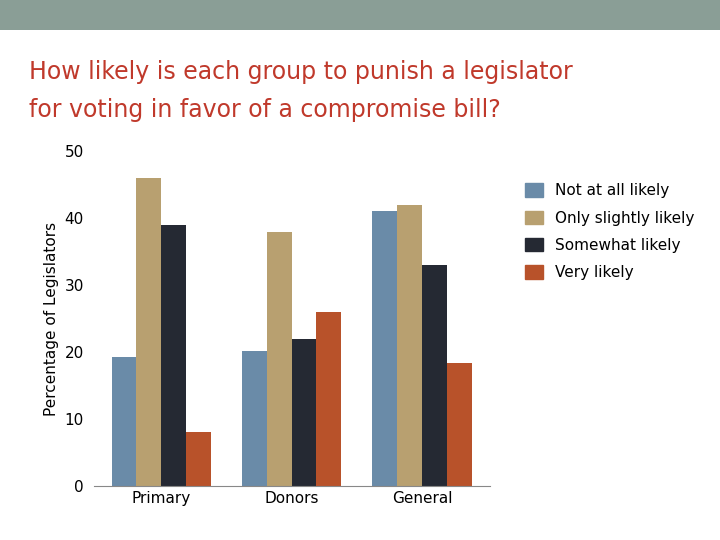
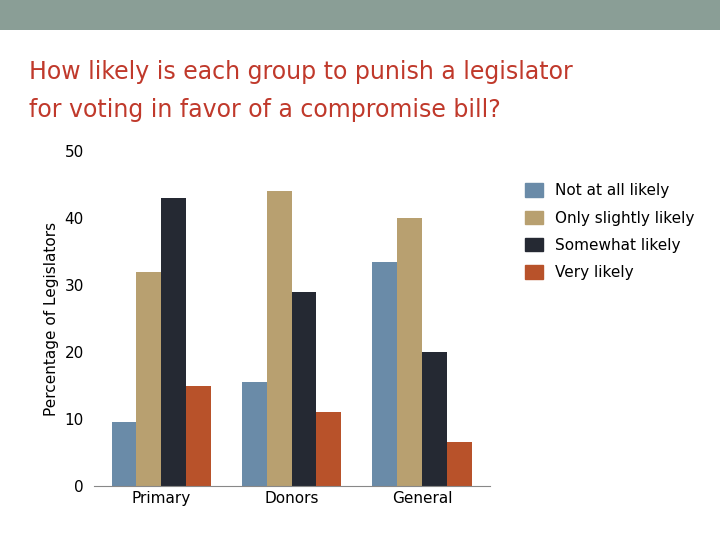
Not at all likely/Primary: 19.2 -> 9.5
Only slightly likely/Primary: 46 -> 32
Somewhat likely/Primary: 39 -> 43
Very likely/Primary: 8.0 -> 15.0
Not at all likely/Donors: 20.2 -> 15.5
Only slightly likely/Donors: 38 -> 44
Somewhat likely/Donors: 22 -> 29
Very likely/Donors: 26.0 -> 11.0
Not at all likely/General: 41.0 -> 33.5
Only slightly likely/General: 42 -> 40
Somewhat likely/General: 33 -> 20
Very likely/General: 18.4 -> 6.5
